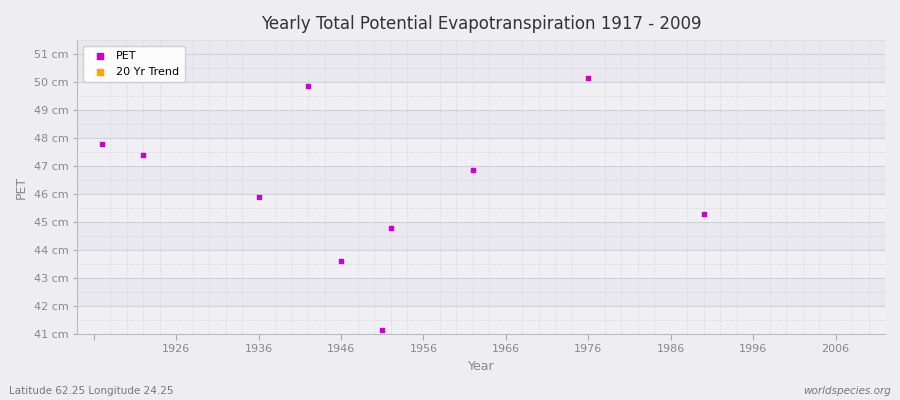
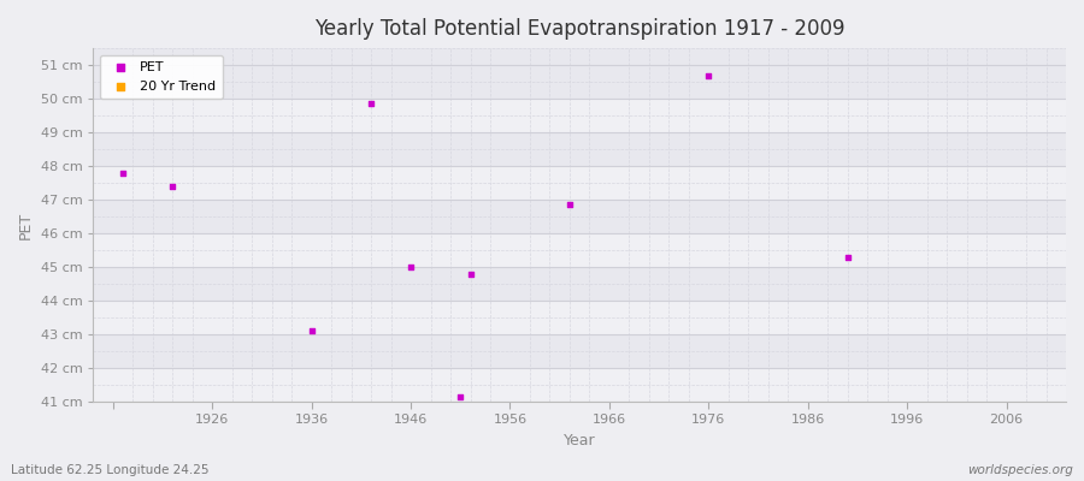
PET/1936: 45.90 cm -> 43.10 cm
PET/1946: 43.60 cm -> 45.00 cm
PET/1976: 50.15 cm -> 50.70 cm
